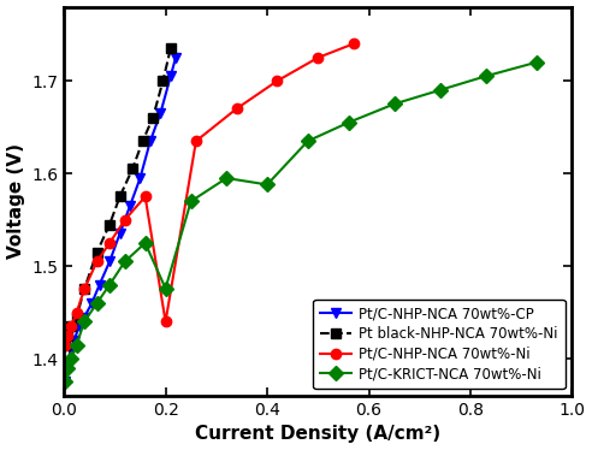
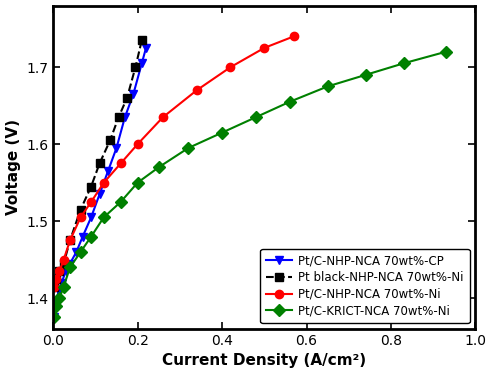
Pt/C-NHP-NCA 70wt%-Ni/0.2: 1.440 -> 1.600
Pt/C-KRICT-NCA 70wt%-Ni/0.2: 1.476 -> 1.550
Pt/C-KRICT-NCA 70wt%-Ni/0.4: 1.588 -> 1.615
